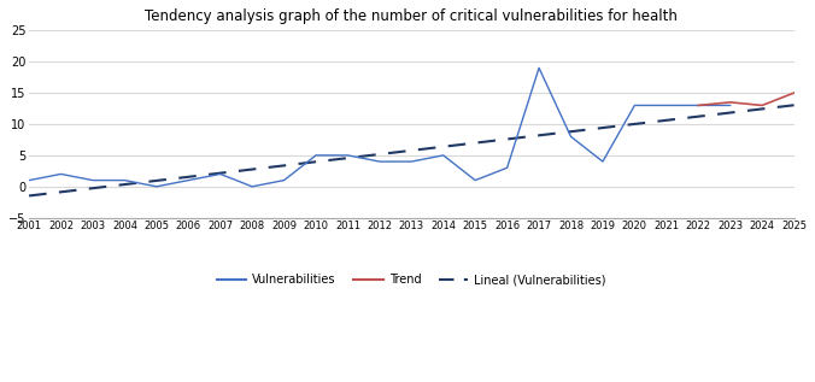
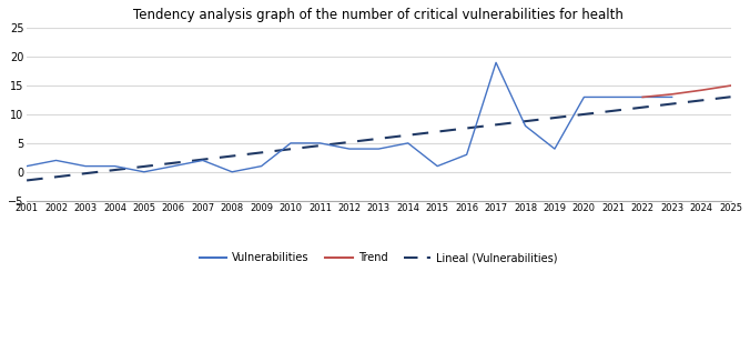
Trend/2024: 13.0 -> 14.2
